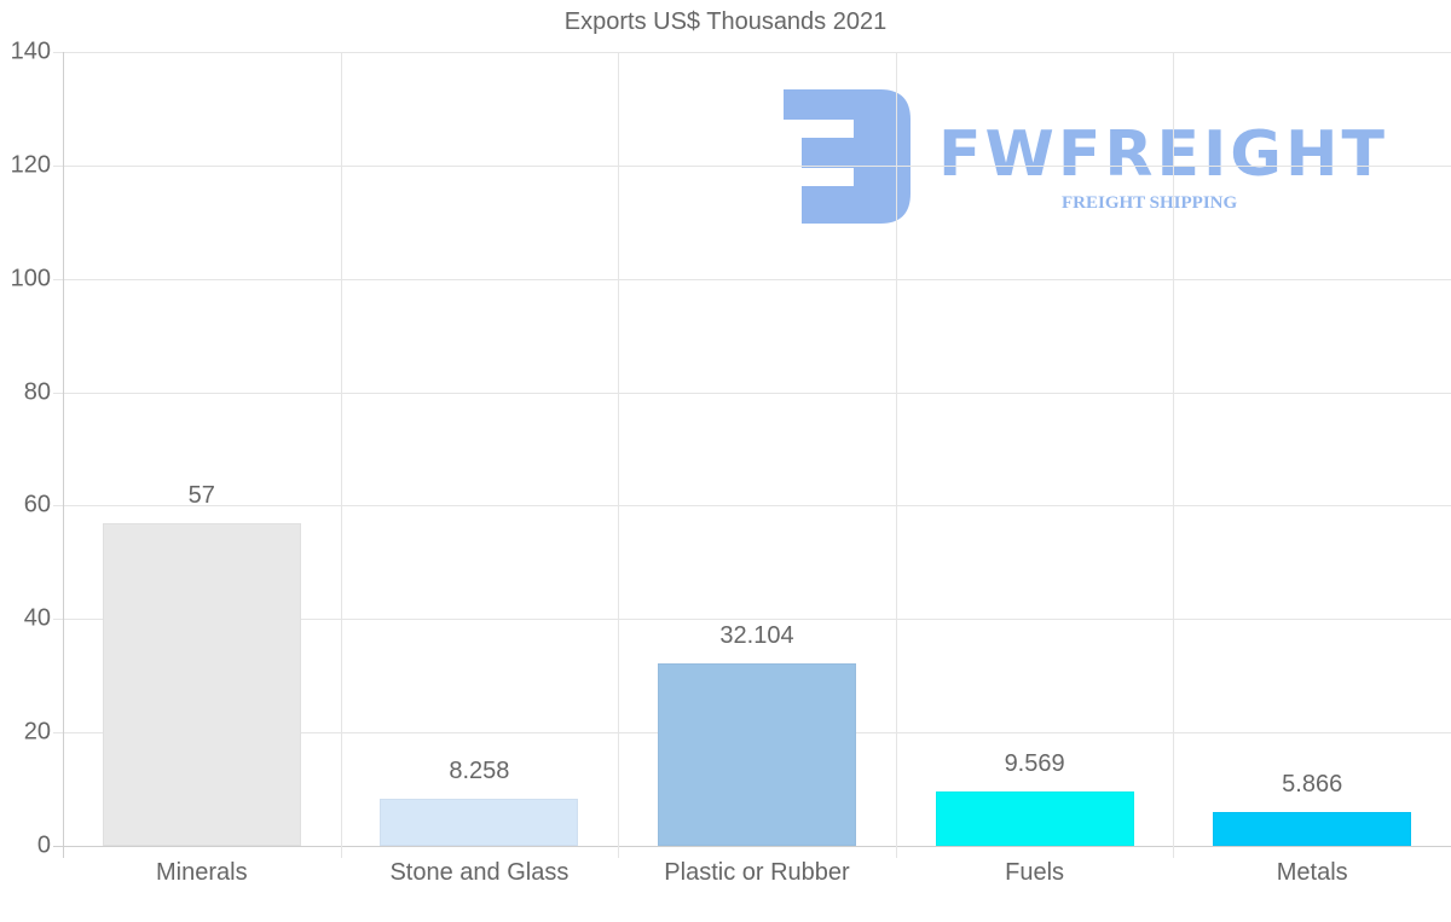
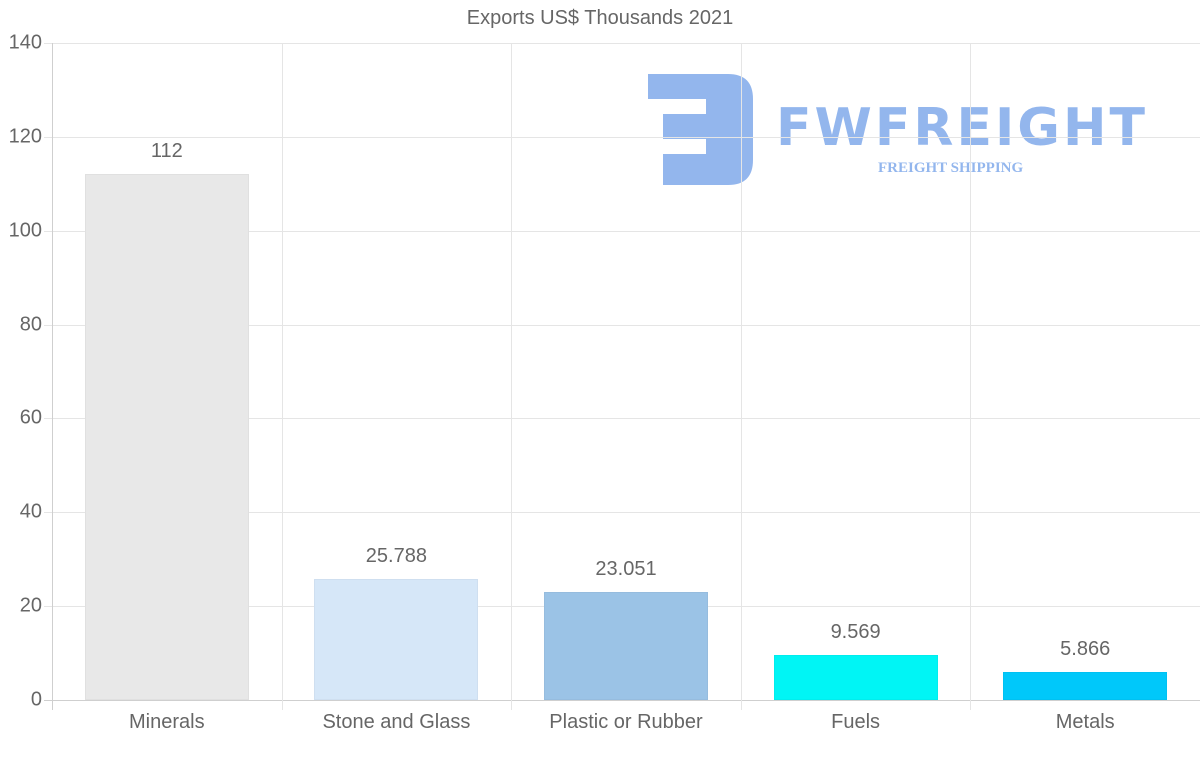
Minerals: 57 -> 112
Stone and Glass: 8.258 -> 25.788
Plastic or Rubber: 32.104 -> 23.051
